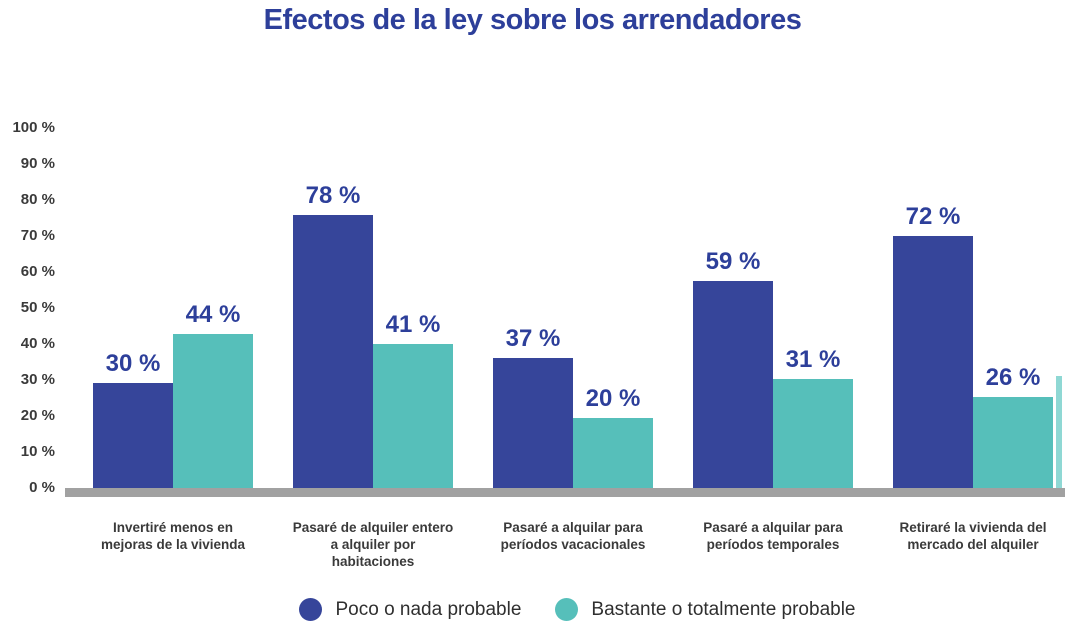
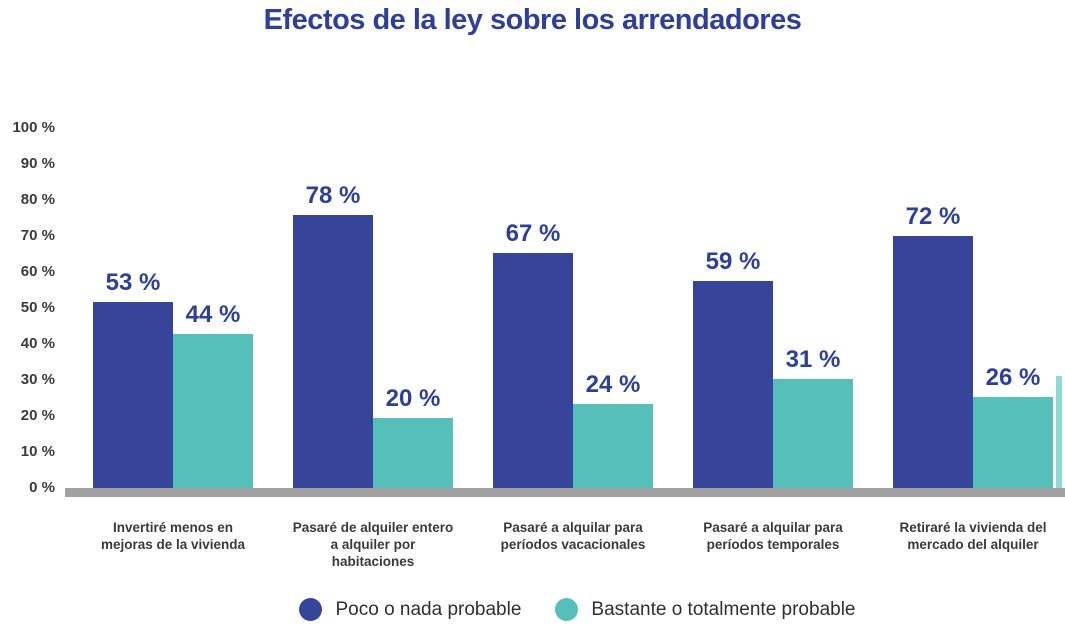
Poco o nada probable/Invertiré menos en mejoras de la vivienda: 30 -> 53
Bastante o totalmente probable/Pasaré de alquiler entero a alquiler por habitaciones: 41 -> 20
Poco o nada probable/Pasaré a alquilar para períodos vacacionales: 37 -> 67
Bastante o totalmente probable/Pasaré a alquilar para períodos vacacionales: 20 -> 24
